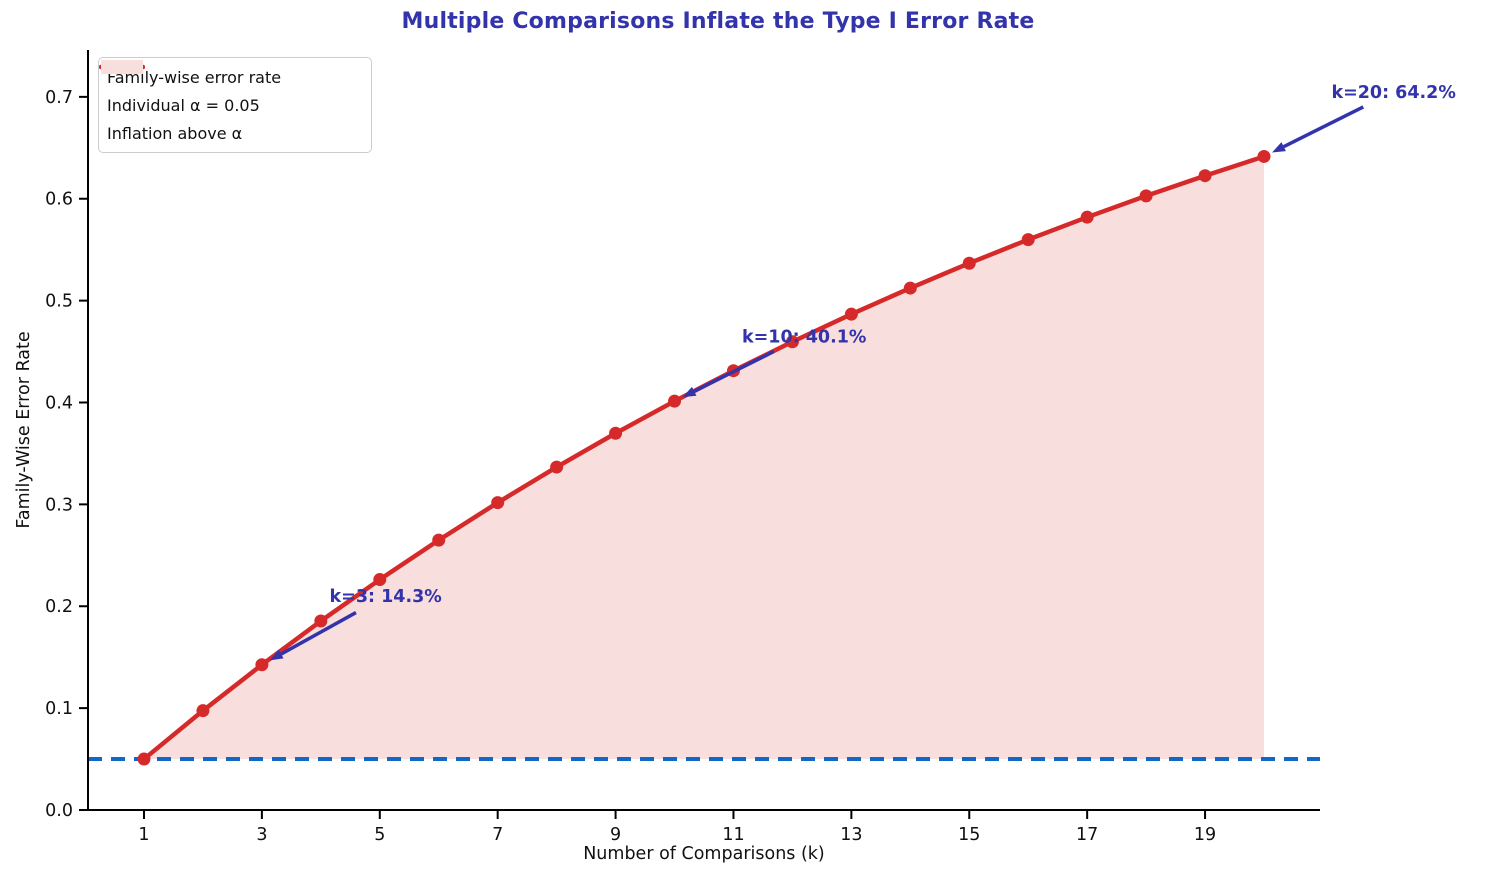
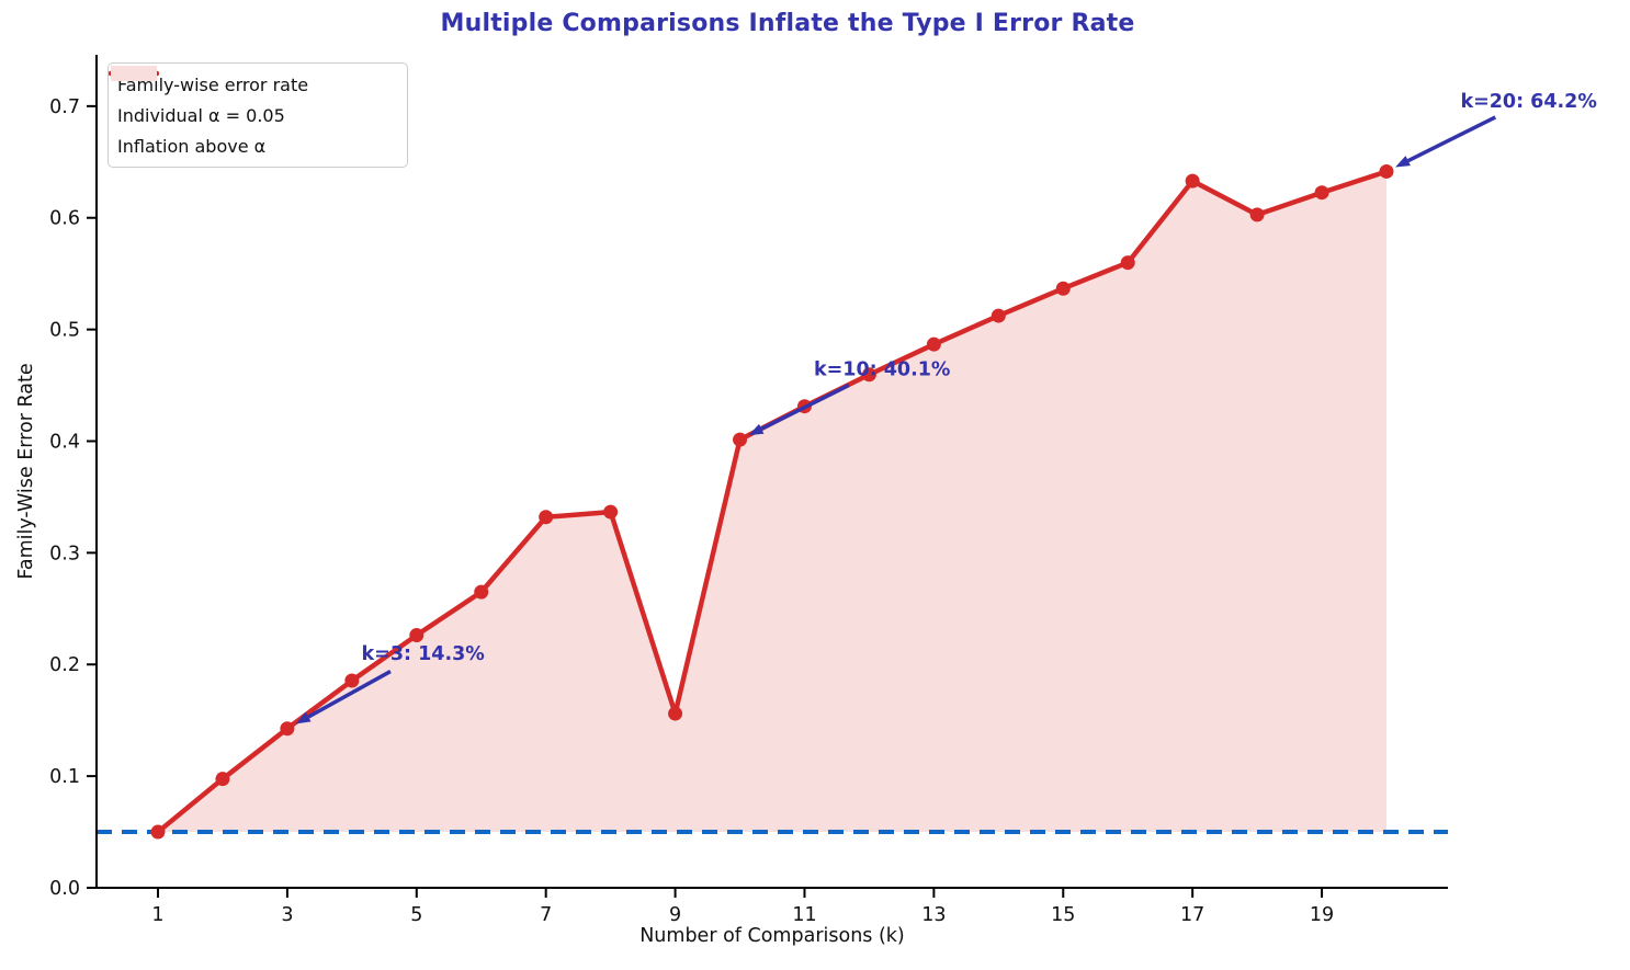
7: 0.302 -> 0.332
9: 0.370 -> 0.156
17: 0.582 -> 0.633
